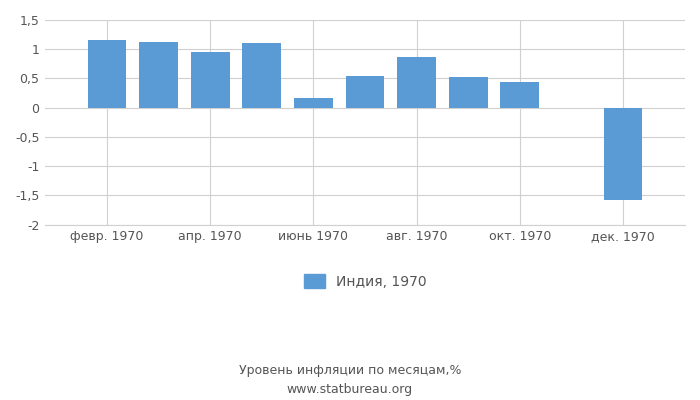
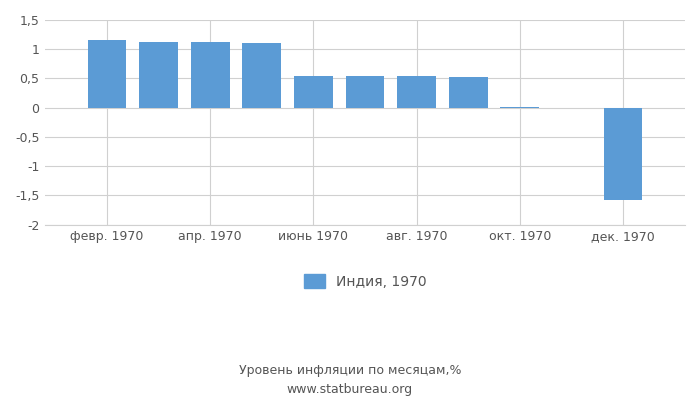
апр. 1970: 0,96 -> 1,12
июнь 1970: 0,16 -> 0,54
авг. 1970: 0,86 -> 0,54
окт. 1970: 0,44 -> 0,02
